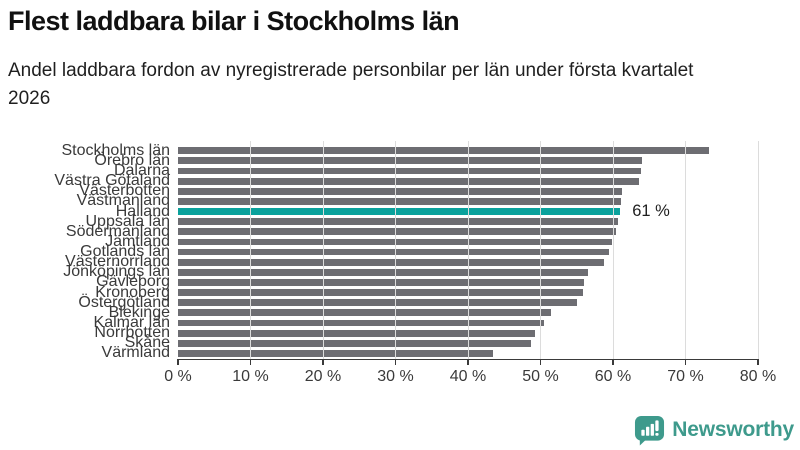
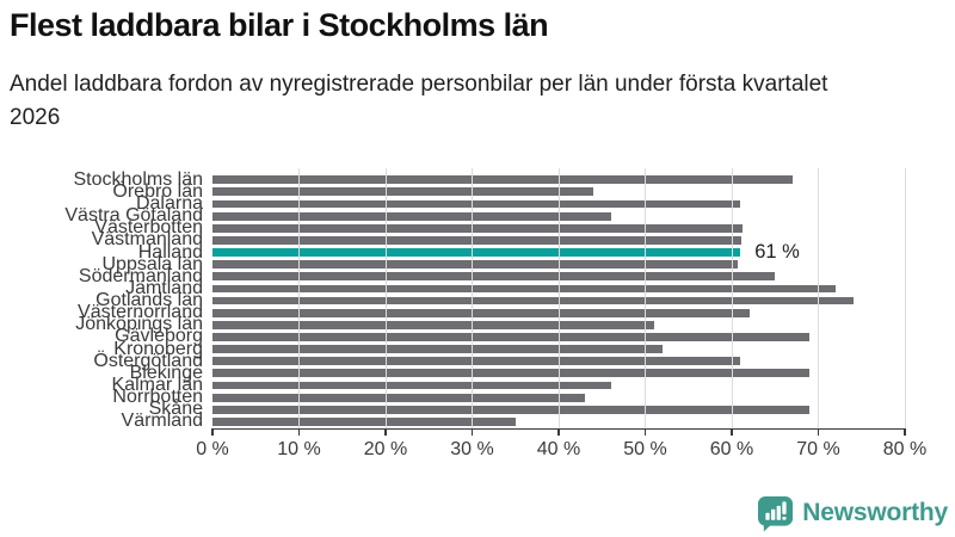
Stockholms län: 73% -> 67%
Örebro län: 64% -> 44%
Dalarna: 64% -> 61%
Västra Götaland: 64% -> 46%
Södermanland: 60% -> 65%
Jämtland: 60% -> 72%
Gotlands län: 60% -> 74%
Västernorrland: 59% -> 62%
Jönköpings län: 57% -> 51%
Gävleborg: 56% -> 69%
Kronoberg: 56% -> 52%
Östergötland: 55% -> 61%
Blekinge: 52% -> 69%
Kalmar län: 50% -> 46%
Norrbotten: 49% -> 43%
Skåne: 49% -> 69%
Värmland: 43% -> 35%
